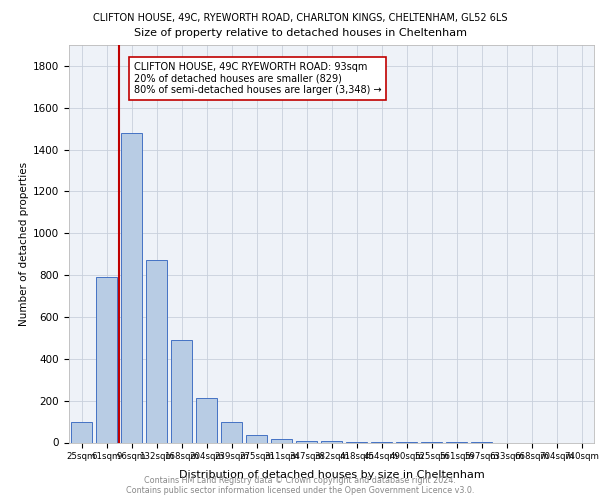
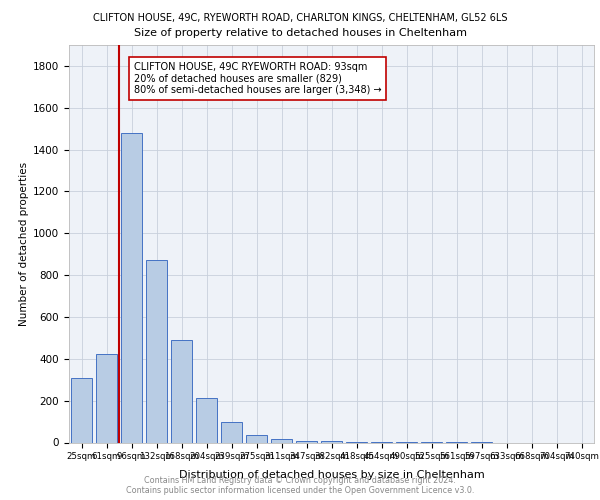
25sqm: 100 -> 310
61sqm: 790 -> 425
